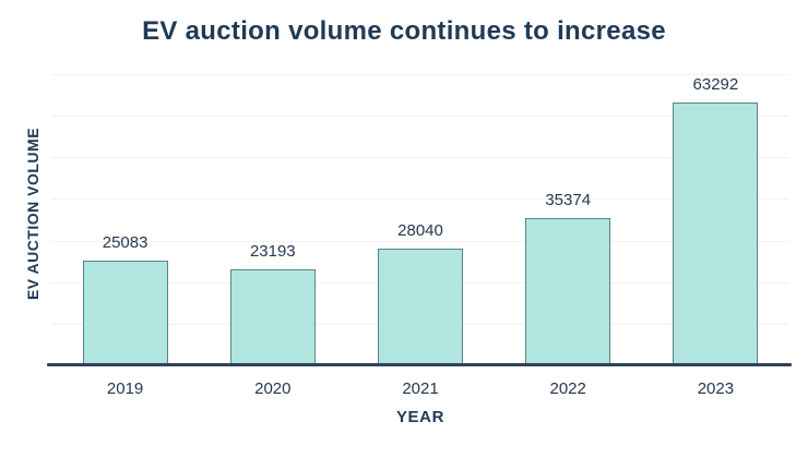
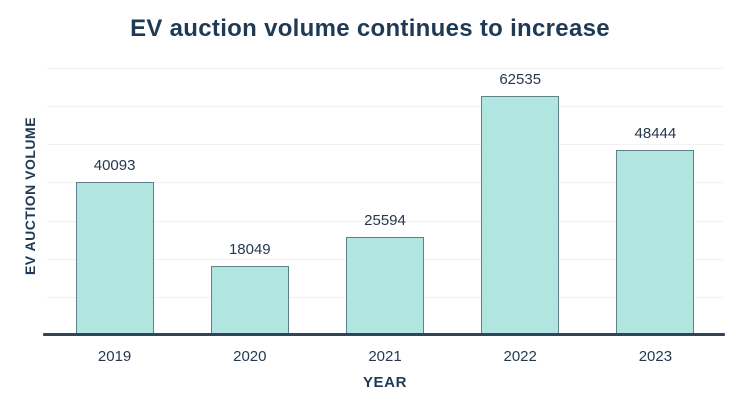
2019: 25083 -> 40093
2020: 23193 -> 18049
2021: 28040 -> 25594
2022: 35374 -> 62535
2023: 63292 -> 48444
